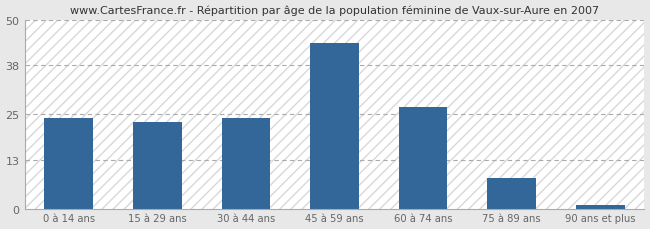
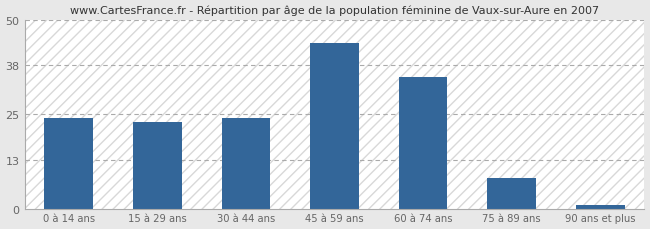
60 à 74 ans: 27 -> 35
